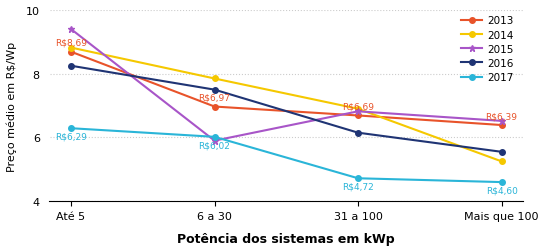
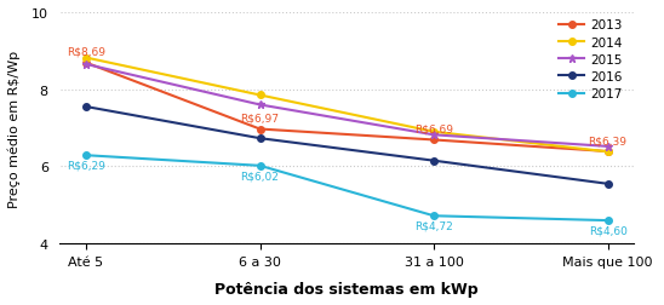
2015/Até 5: 9.40 -> 8.65
2016/Até 5: 8.25 -> 7.55
2015/6 a 30: 5.90 -> 7.60
2016/6 a 30: 7.50 -> 6.73
2014/Mais que 100: 5.25 -> 6.38
